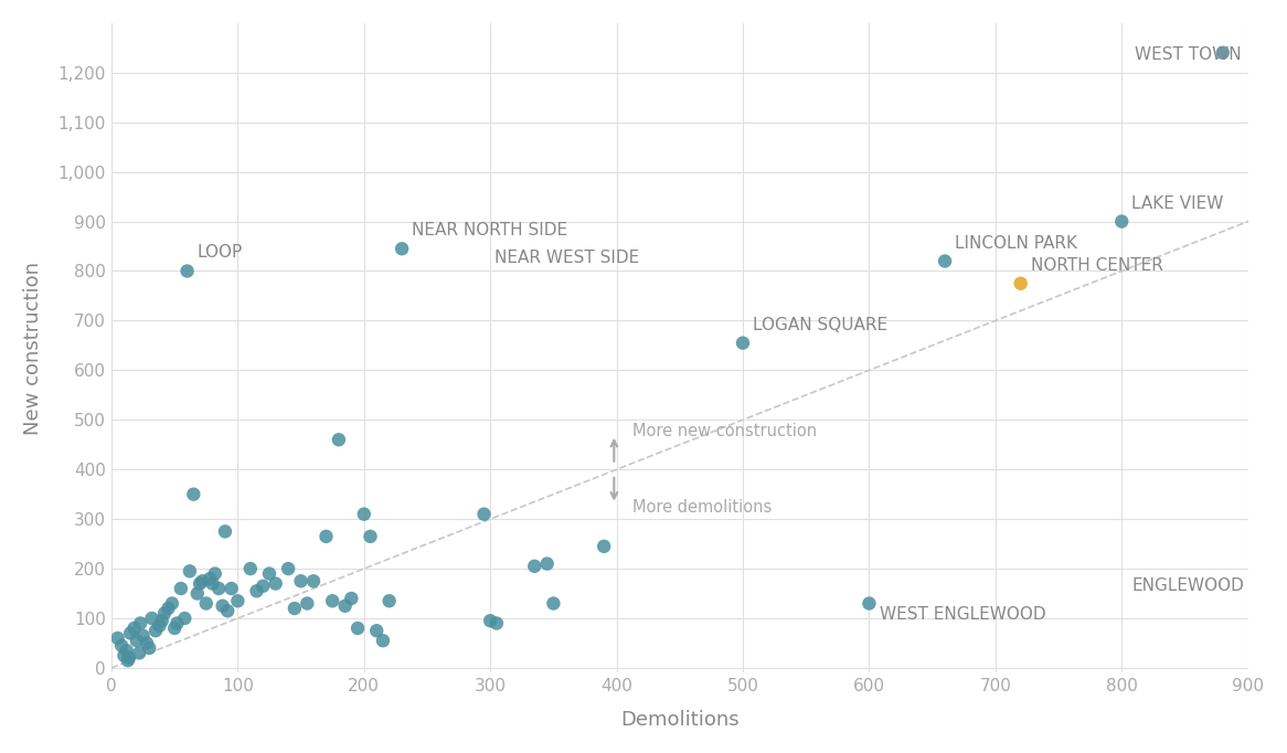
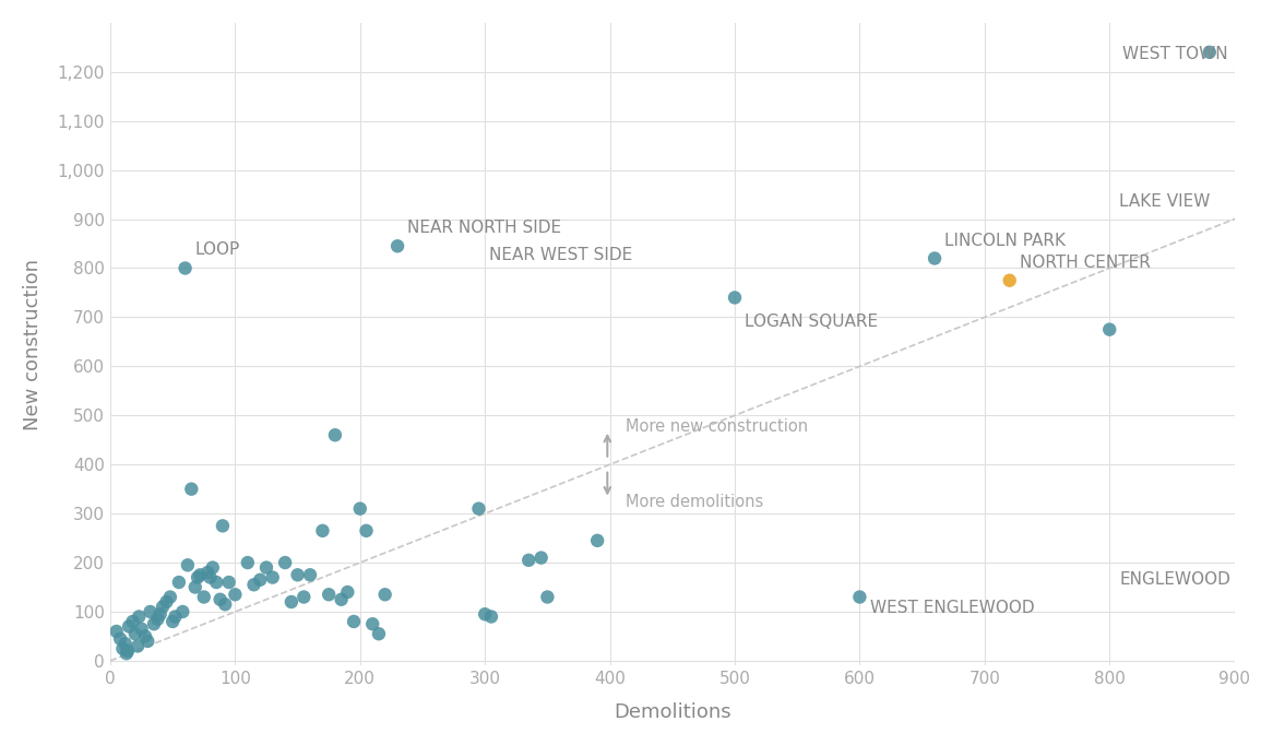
500: 655 -> 740
800: 900 -> 675
